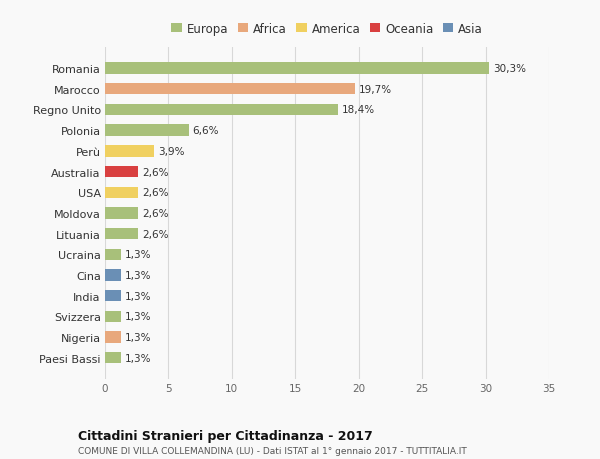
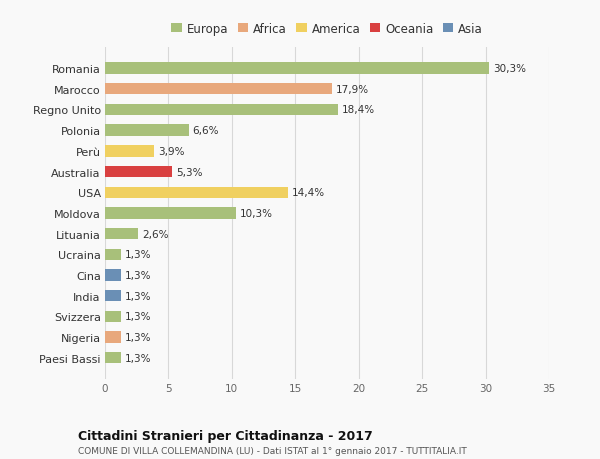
Marocco: 19,7% -> 17,9%
Australia: 2,6% -> 5,3%
USA: 2,6% -> 14,4%
Moldova: 2,6% -> 10,3%
